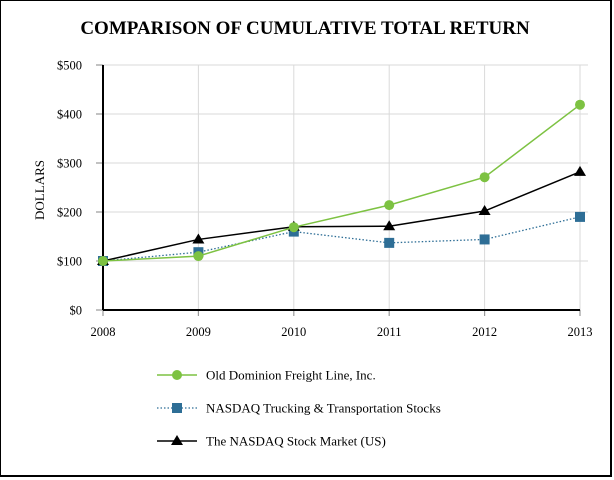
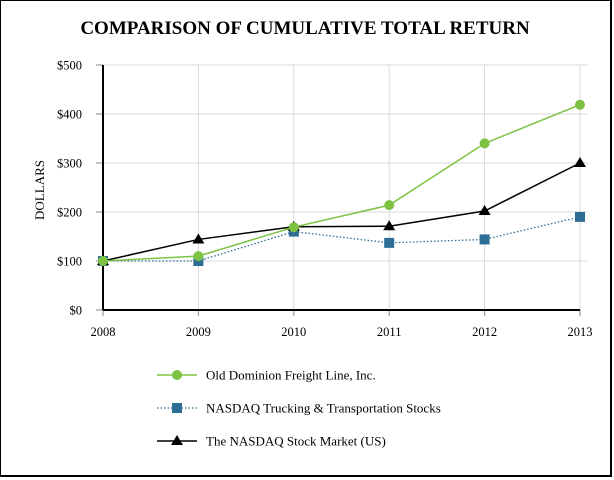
NASDAQ Trucking & Transportation Stocks/2009: $120 -> $100
Old Dominion Freight Line, Inc./2012: $270 -> $340
The NASDAQ Stock Market (US)/2013: $280 -> $300
